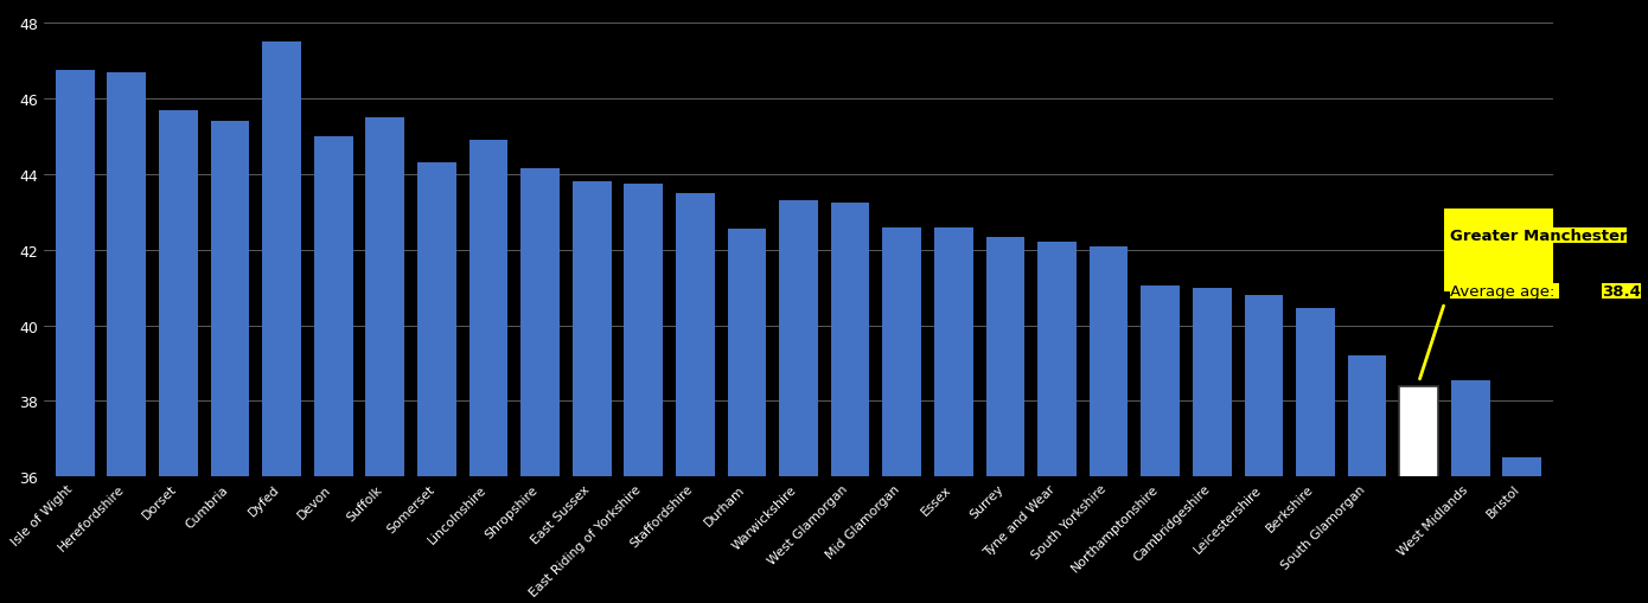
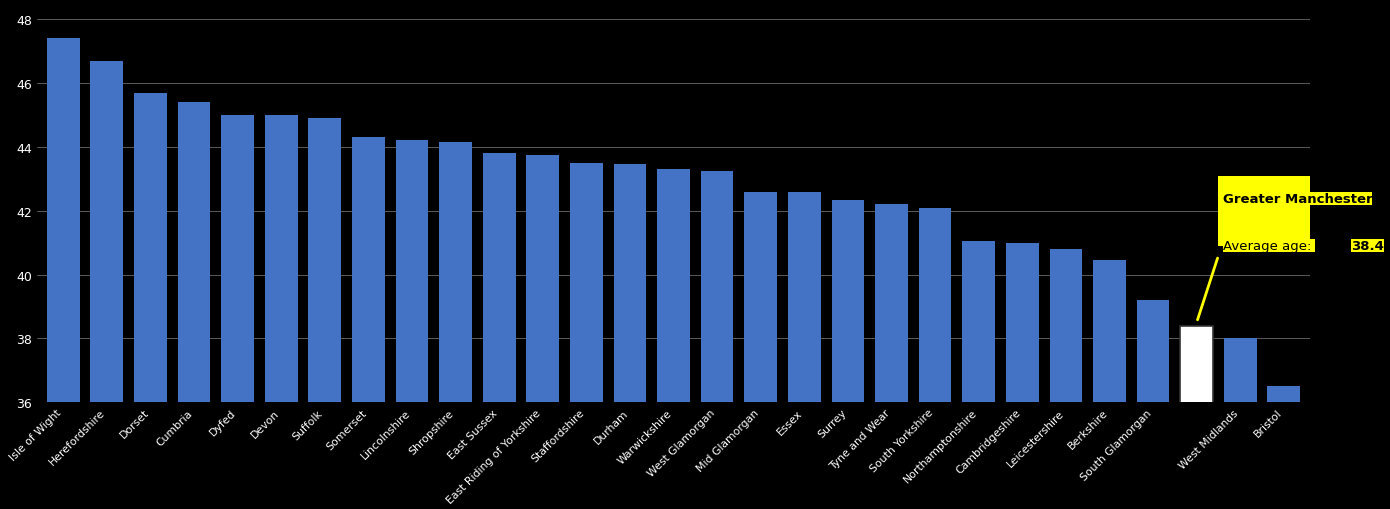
Isle of Wight: 46.75 -> 47.40
Dyfed: 47.50 -> 45.00
Suffolk: 45.50 -> 44.90
Lincolnshire: 44.90 -> 44.20
Durham: 42.55 -> 43.45
West Midlands: 38.55 -> 38.00
